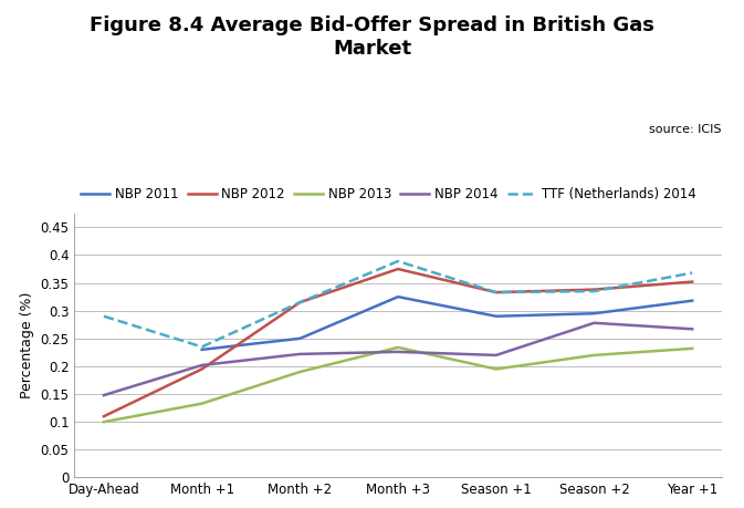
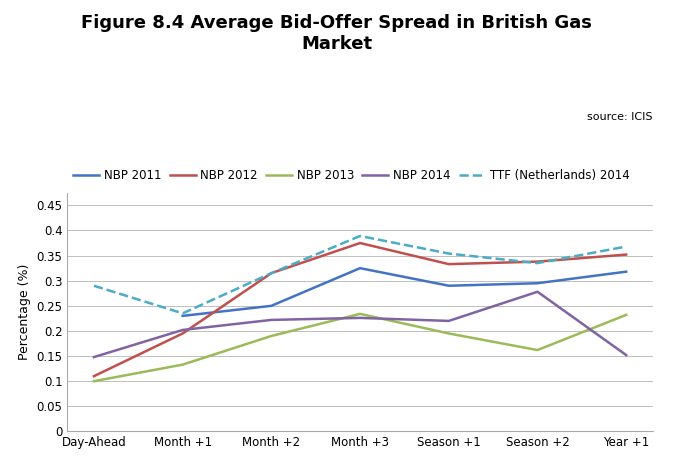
TTF (Netherlands) 2014/Season +1: 0.333 -> 0.354
NBP 2013/Season +2: 0.220 -> 0.162
NBP 2014/Year +1: 0.267 -> 0.152
